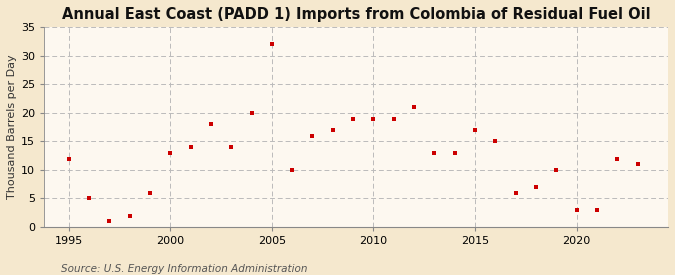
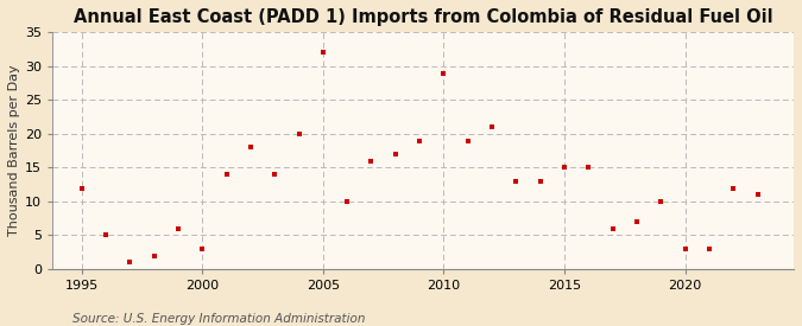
2000: 13 -> 3
2010: 19 -> 29
2015: 17 -> 15
